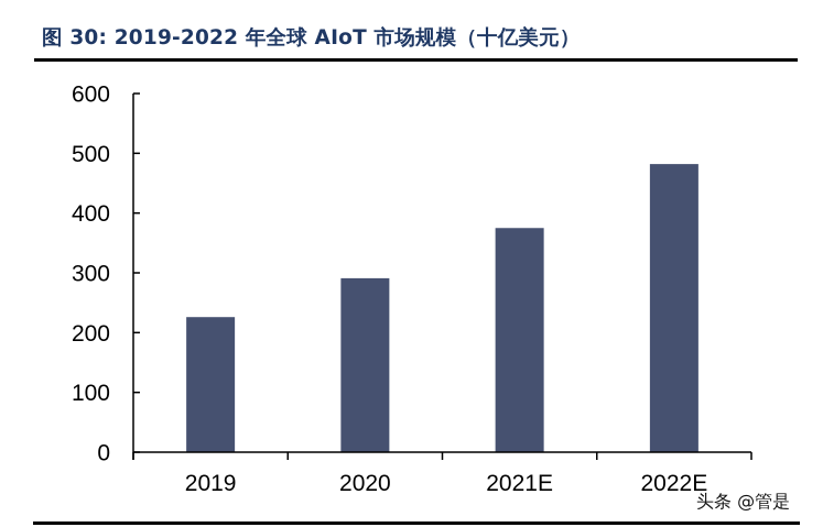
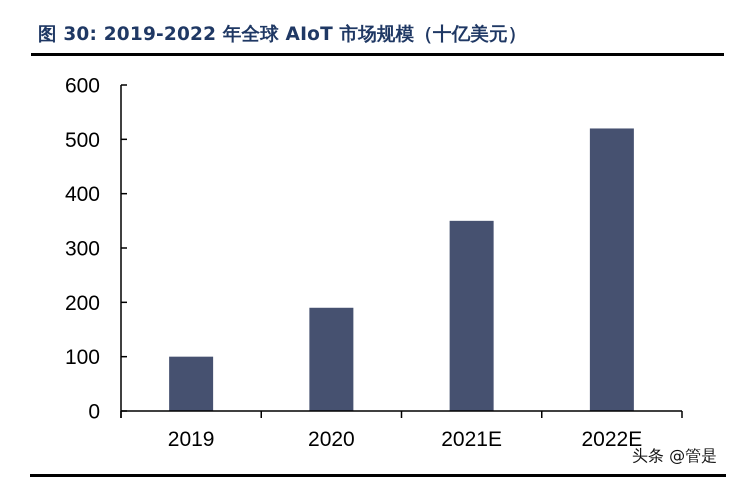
2019: 230 -> 100
2020: 290 -> 190
2021E: 380 -> 350
2022E: 480 -> 520
